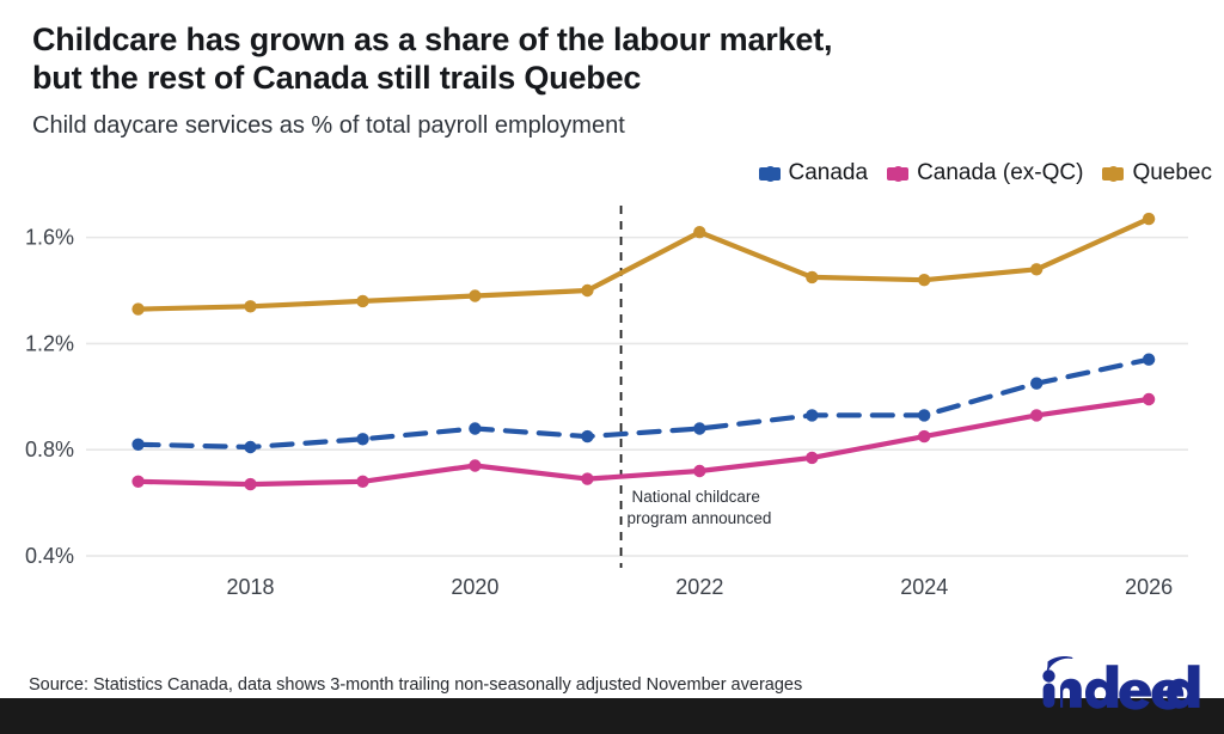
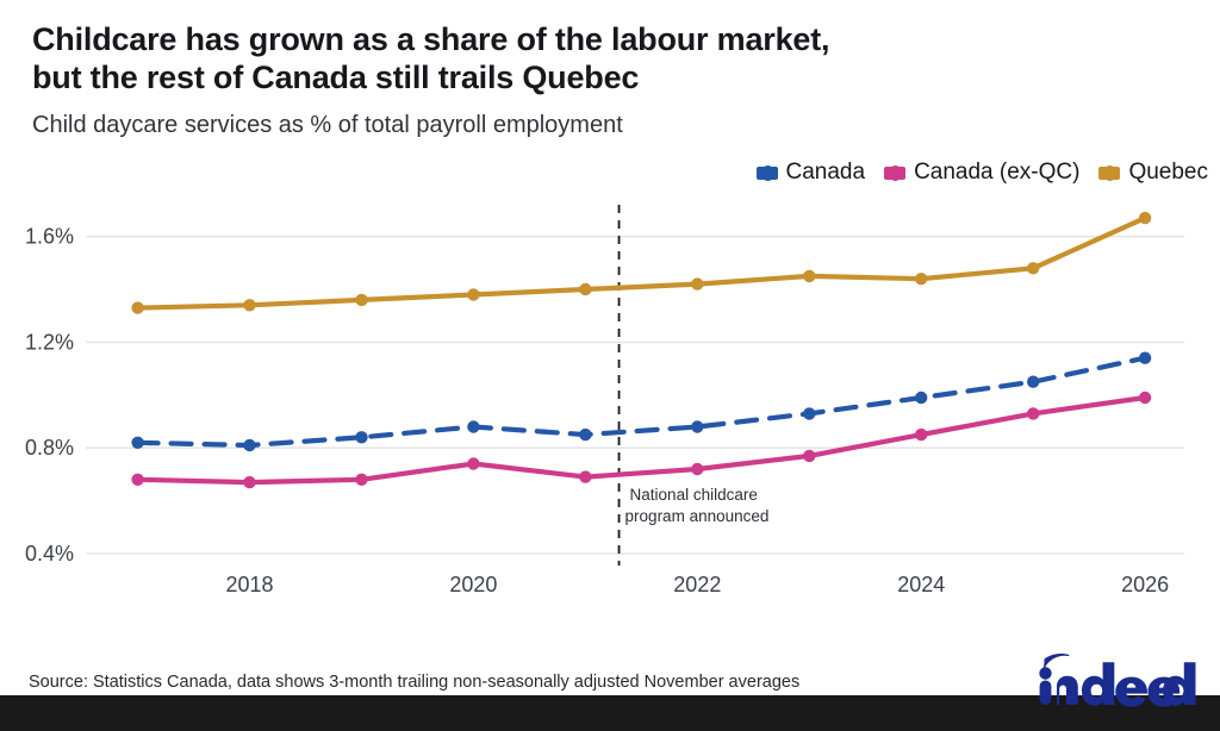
Quebec/2022: 1.62% -> 1.42%
Canada/2024: 0.93% -> 0.99%
